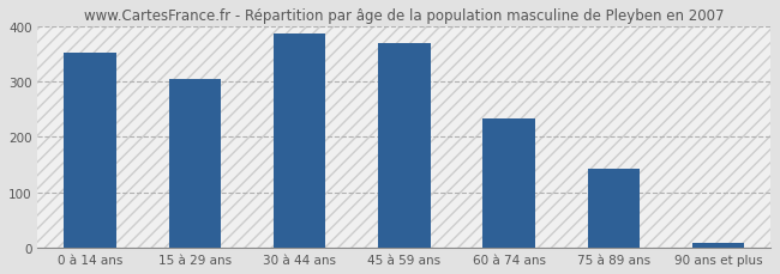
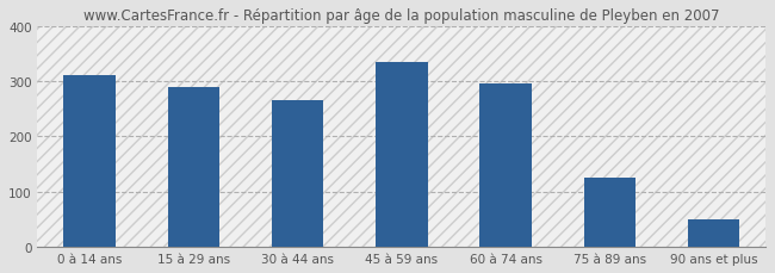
0 à 14 ans: 352 -> 310
15 à 29 ans: 305 -> 290
30 à 44 ans: 385 -> 265
45 à 59 ans: 368 -> 335
60 à 74 ans: 234 -> 295
75 à 89 ans: 143 -> 125
90 ans et plus: 10 -> 50
